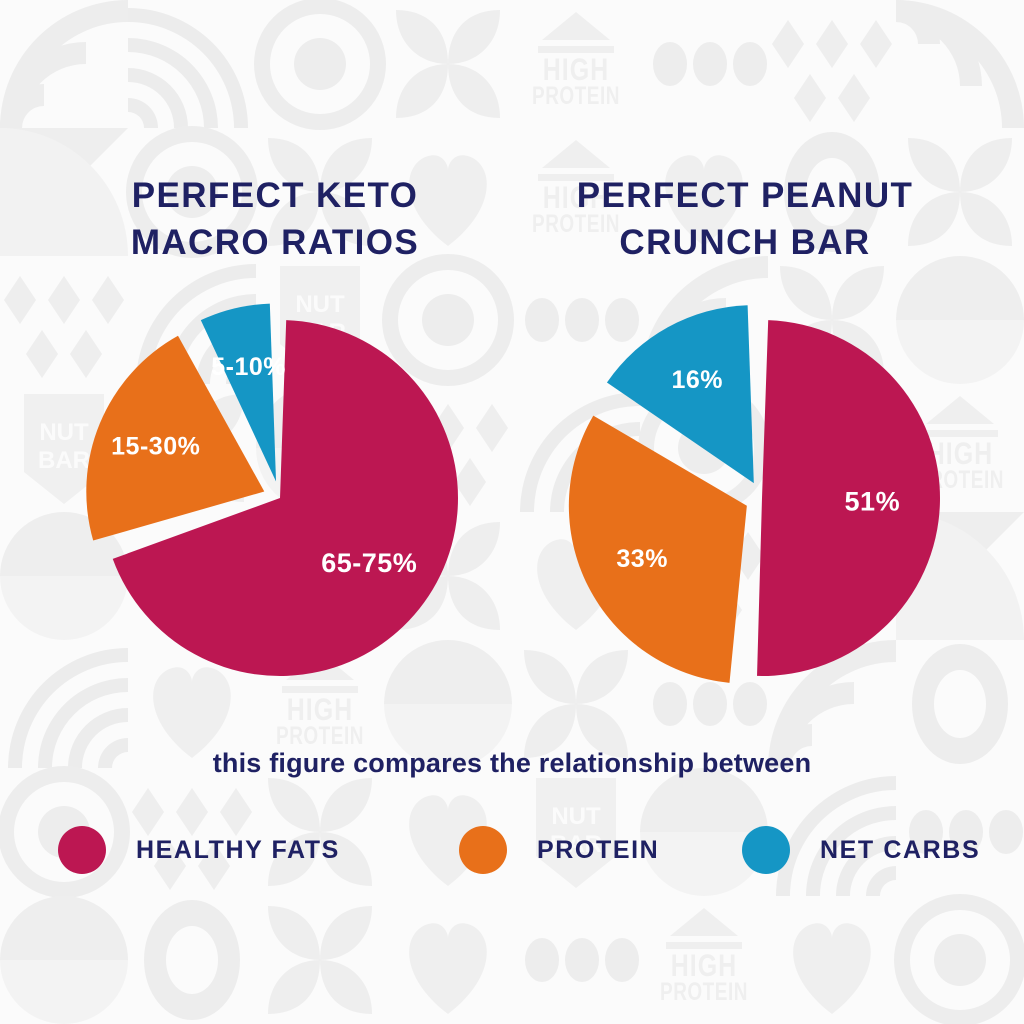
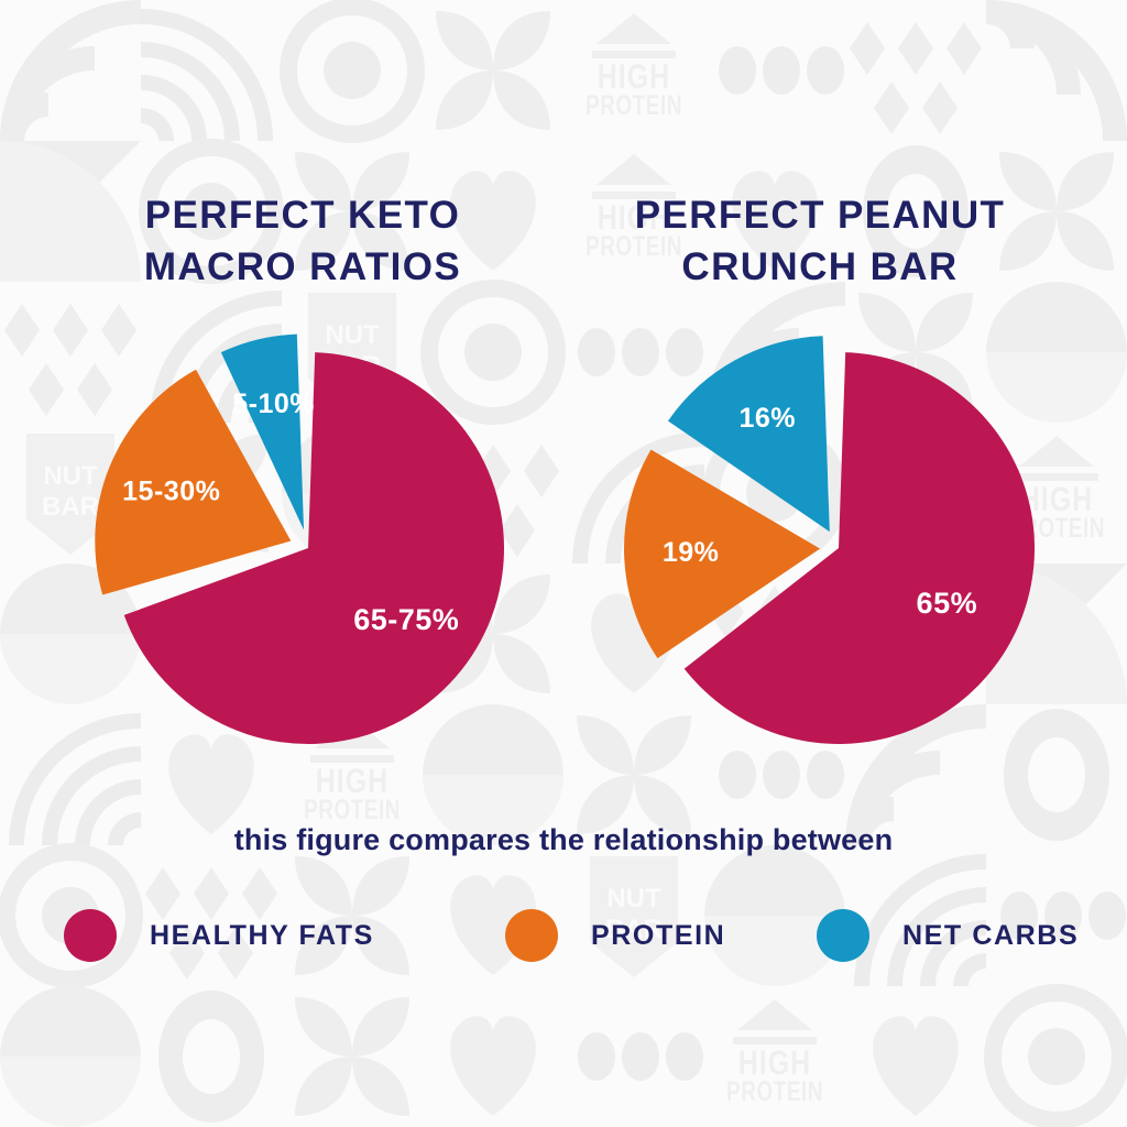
PERFECT PEANUT CRUNCH BAR/HEALTHY FATS: 51% -> 65%
PERFECT PEANUT CRUNCH BAR/PROTEIN: 33% -> 19%
